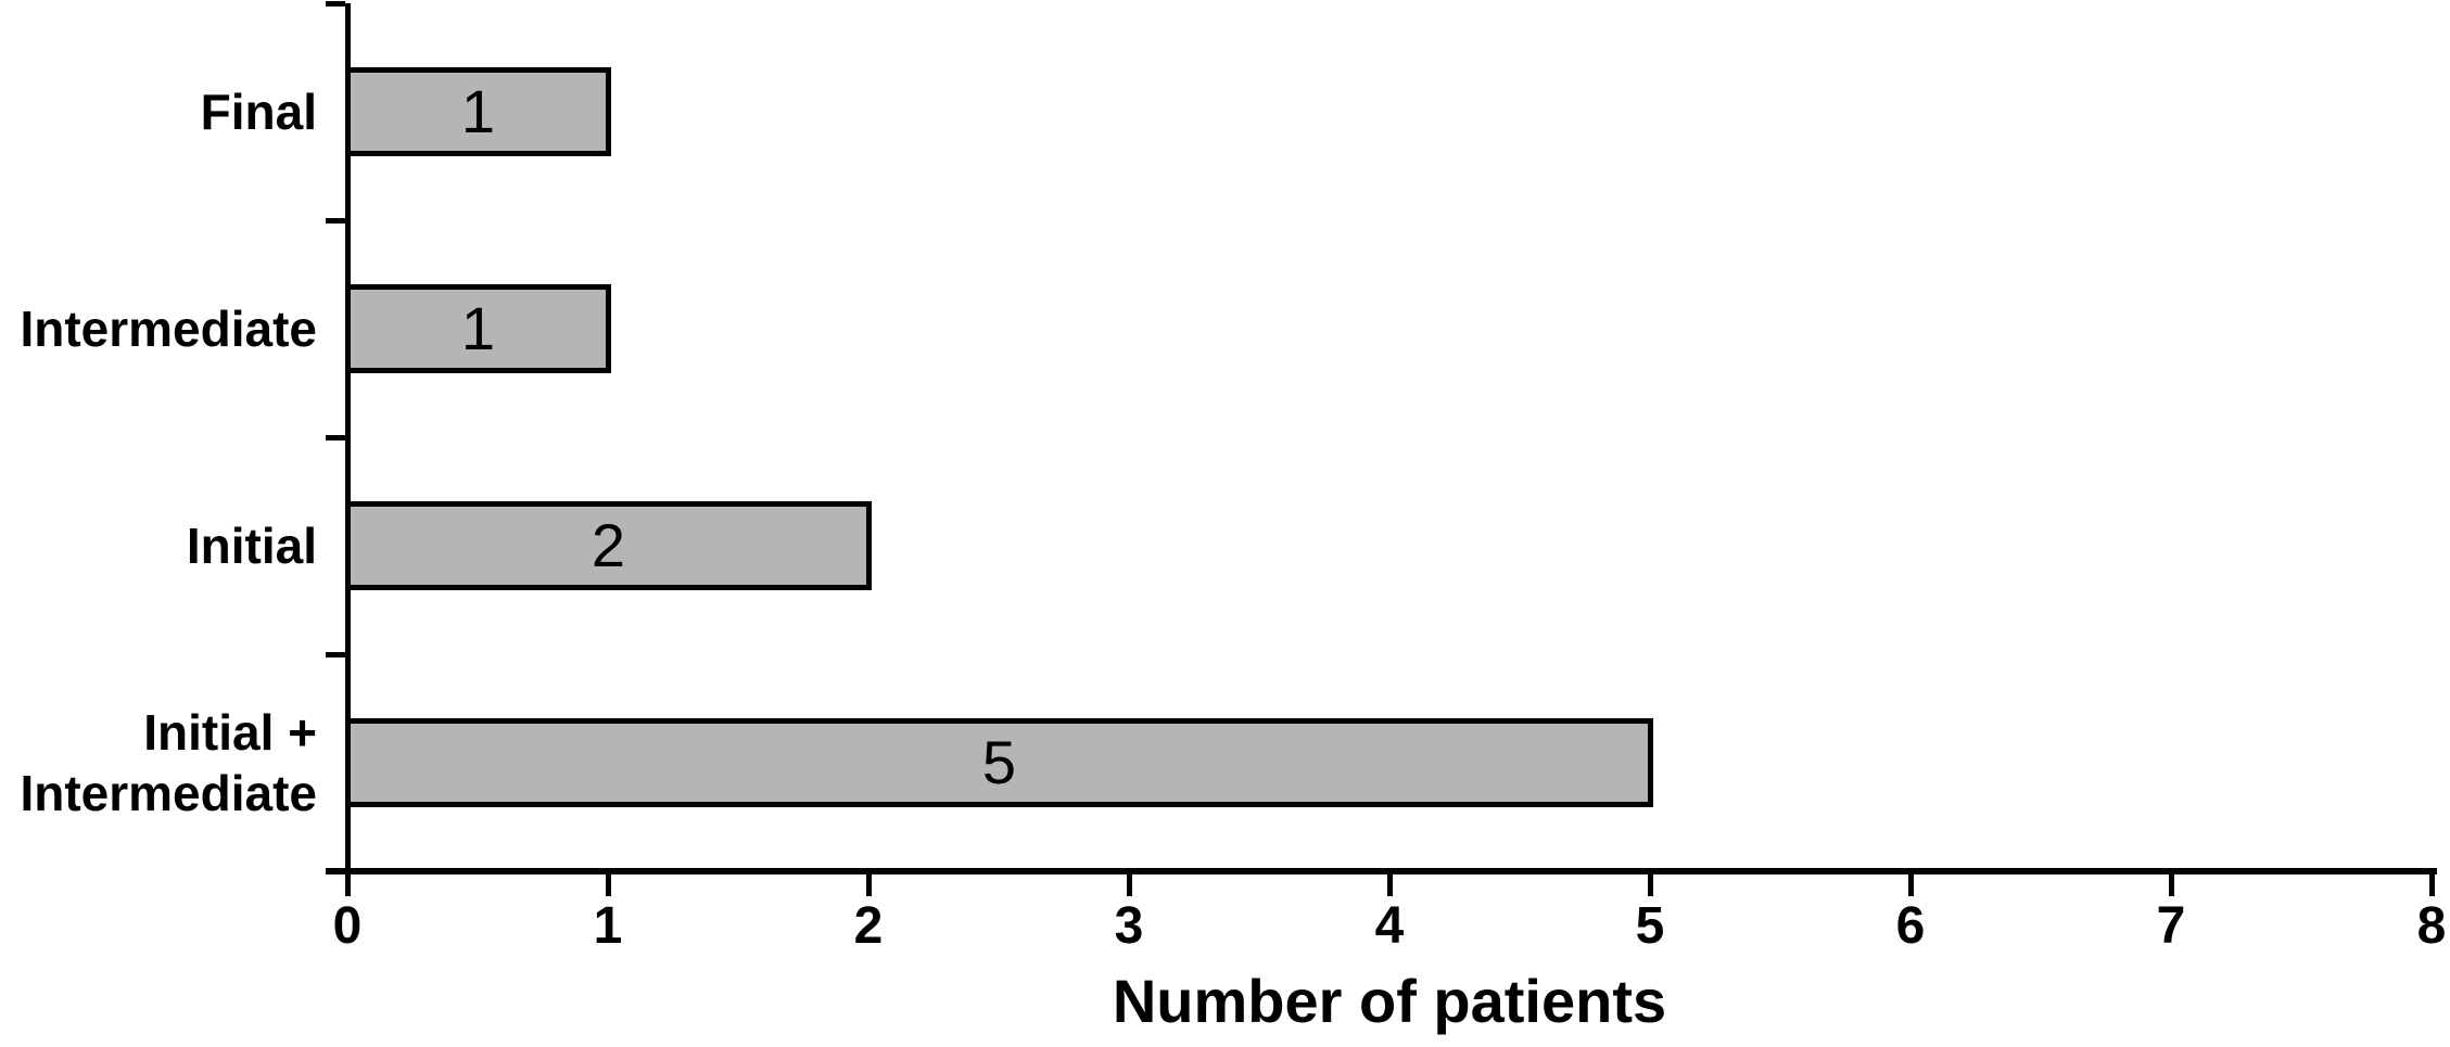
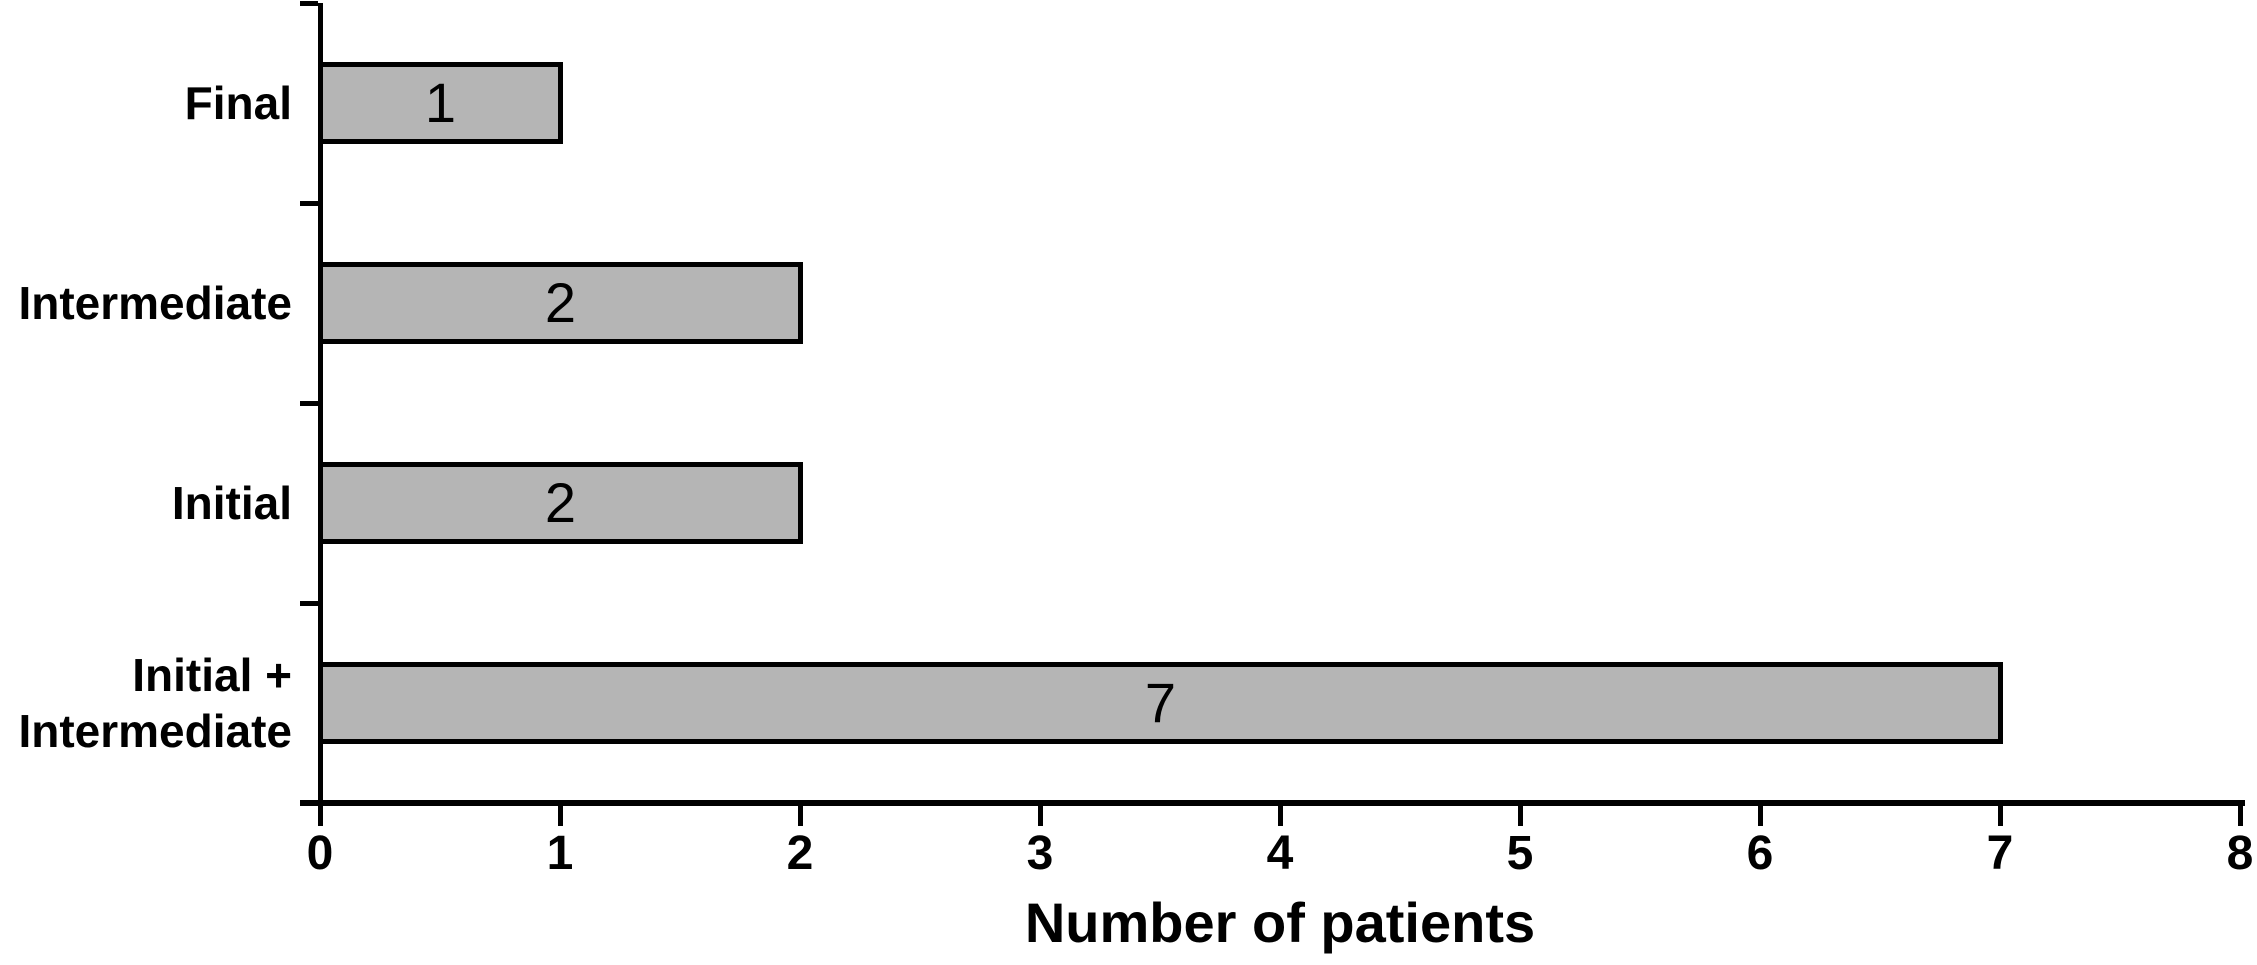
Intermediate: 1 -> 2
Initial + Intermediate: 5 -> 7
